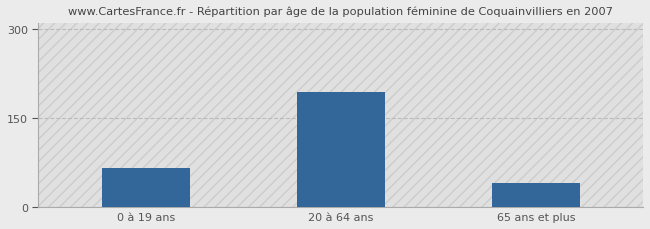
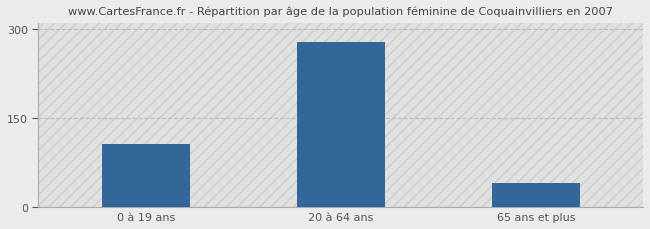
0 à 19 ans: 66 -> 107
20 à 64 ans: 194 -> 277
